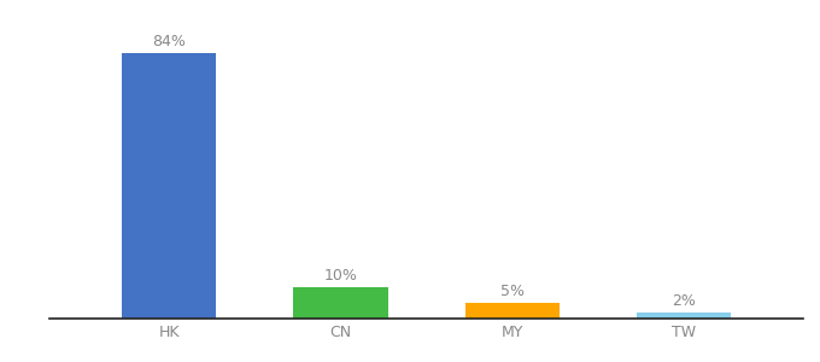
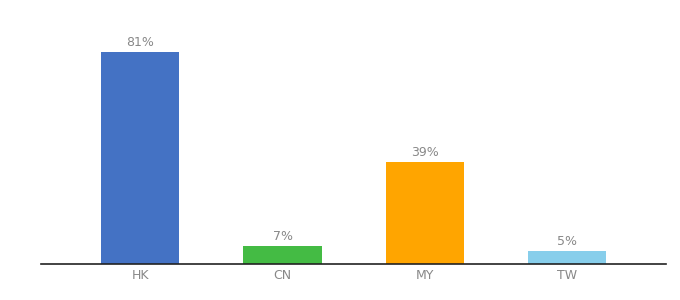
HK: 84% -> 81%
CN: 10% -> 7%
MY: 5% -> 39%
TW: 2% -> 5%
